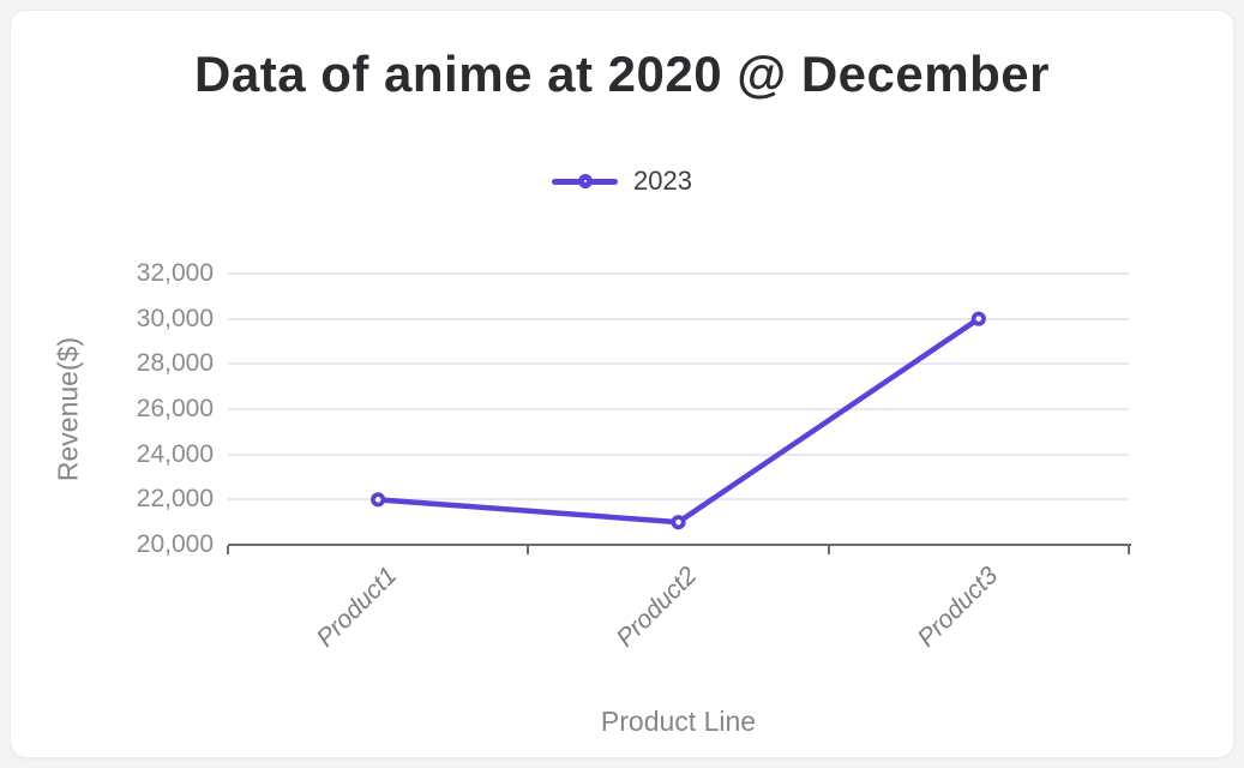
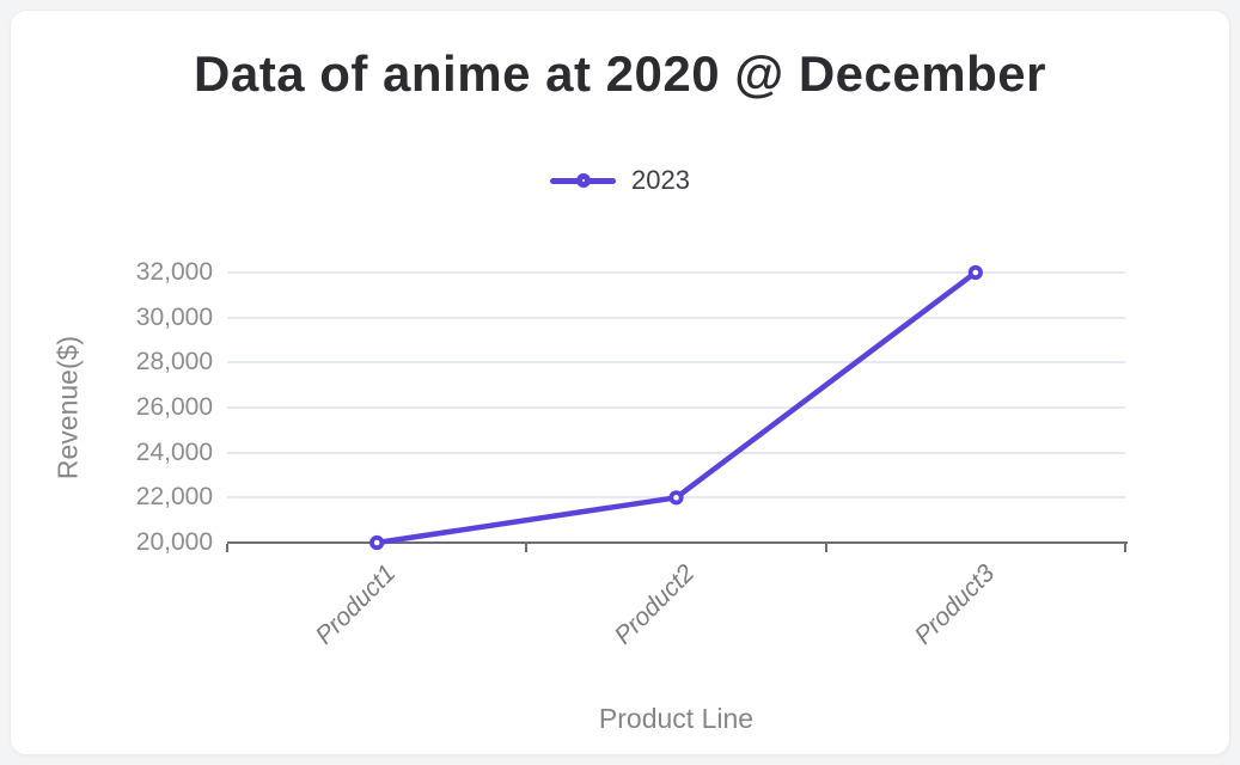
Product1: 22000 -> 20000
Product2: 21000 -> 22000
Product3: 30000 -> 32000
